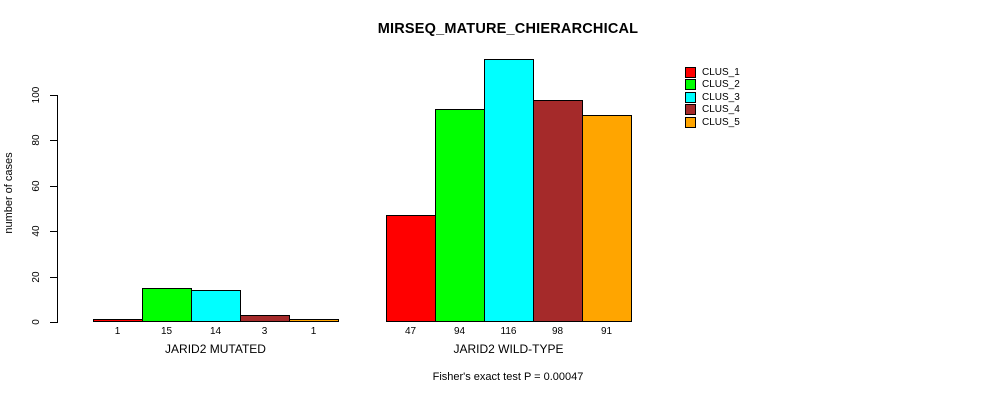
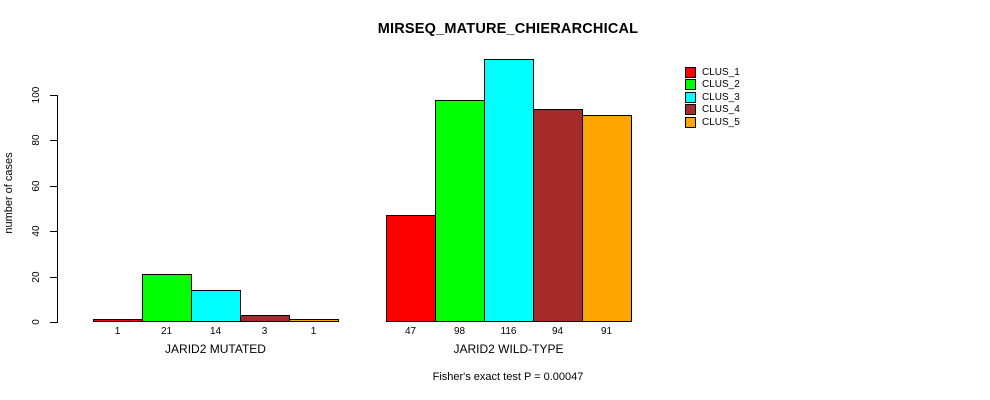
CLUS_2/JARID2 MUTATED: 15 -> 21
CLUS_2/JARID2 WILD-TYPE: 94 -> 98
CLUS_4/JARID2 WILD-TYPE: 98 -> 94
